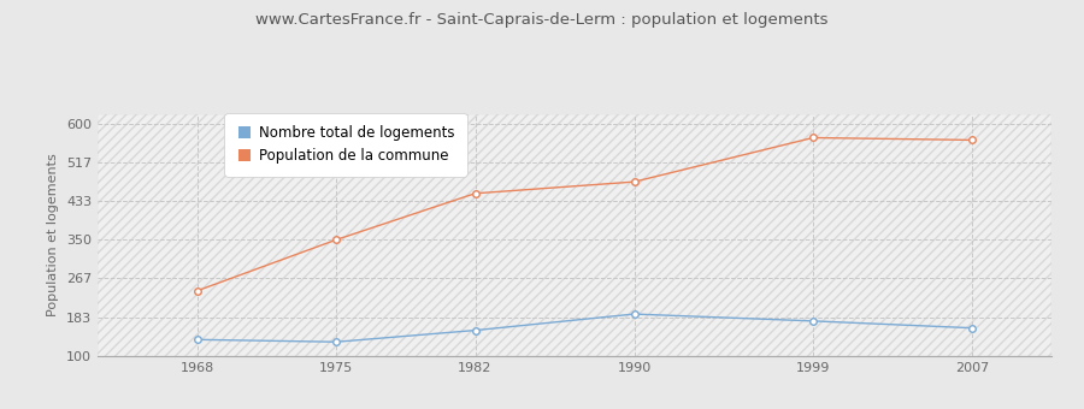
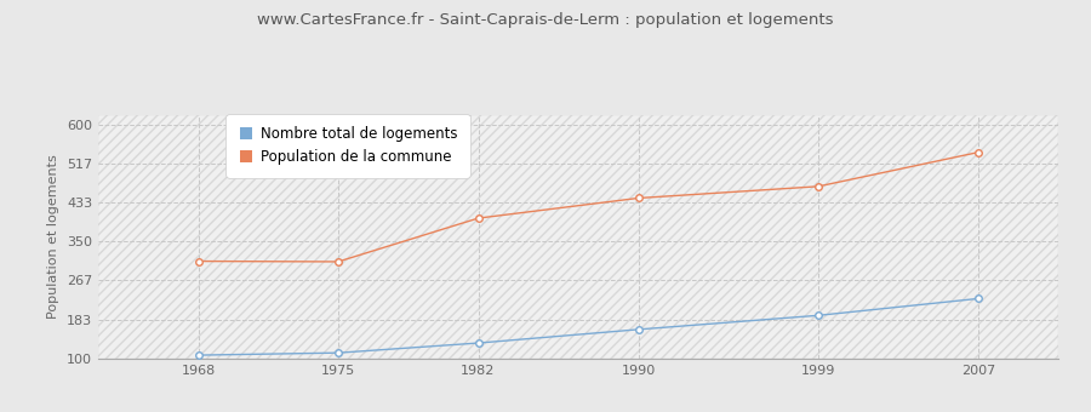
Nombre total de logements/1968: 135 -> 107
Population de la commune/1968: 240 -> 308
Nombre total de logements/1975: 130 -> 112
Population de la commune/1975: 350 -> 307
Nombre total de logements/1982: 155 -> 133
Population de la commune/1982: 450 -> 400
Nombre total de logements/1990: 190 -> 162
Population de la commune/1990: 475 -> 443
Nombre total de logements/1999: 175 -> 192
Population de la commune/1999: 570 -> 468
Nombre total de logements/2007: 160 -> 228
Population de la commune/2007: 565 -> 541
